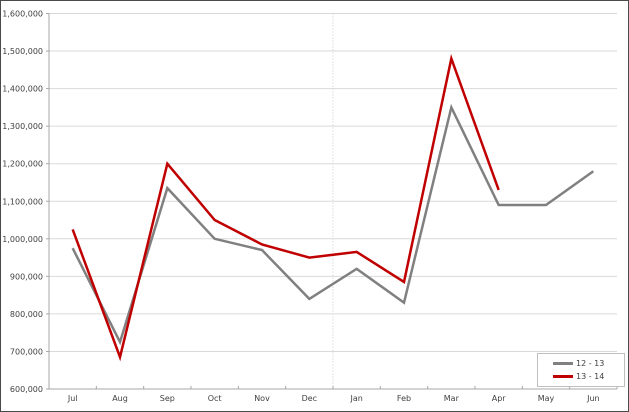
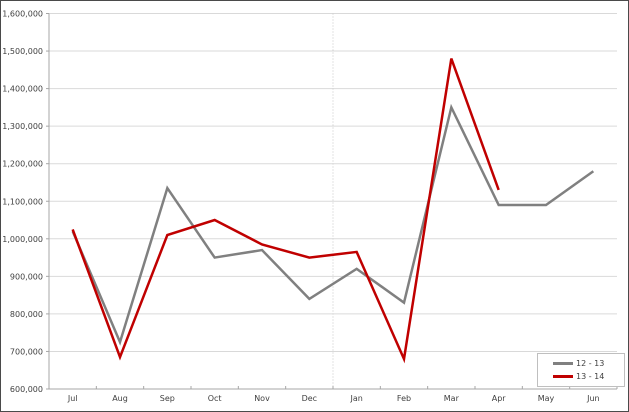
12 - 13/Jul: 980000 -> 1020000
13 - 14/Sep: 1200000 -> 1010000
12 - 13/Oct: 1000000 -> 950000
13 - 14/Feb: 880000 -> 680000
